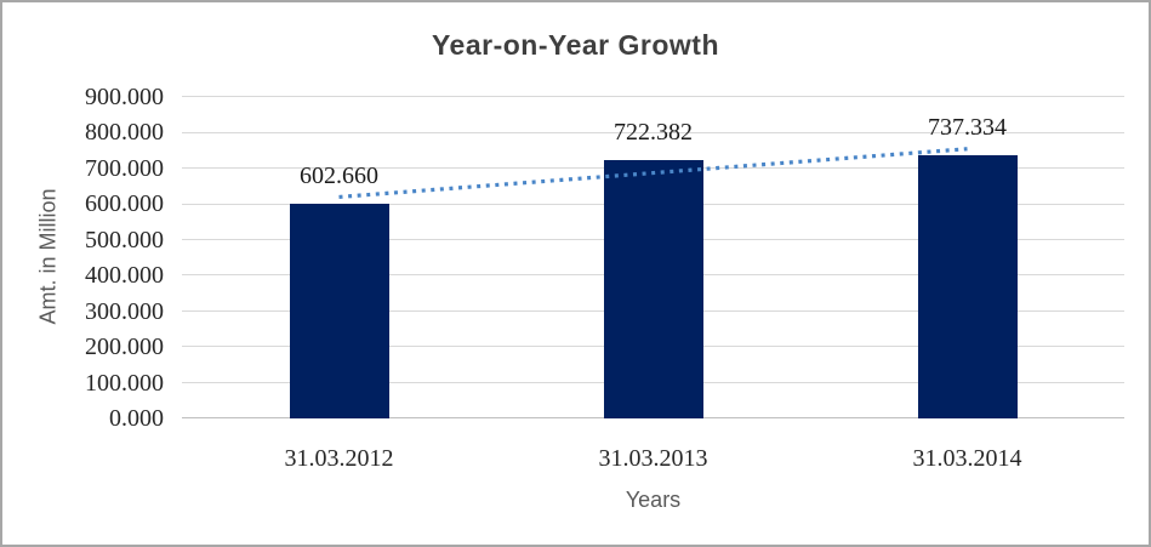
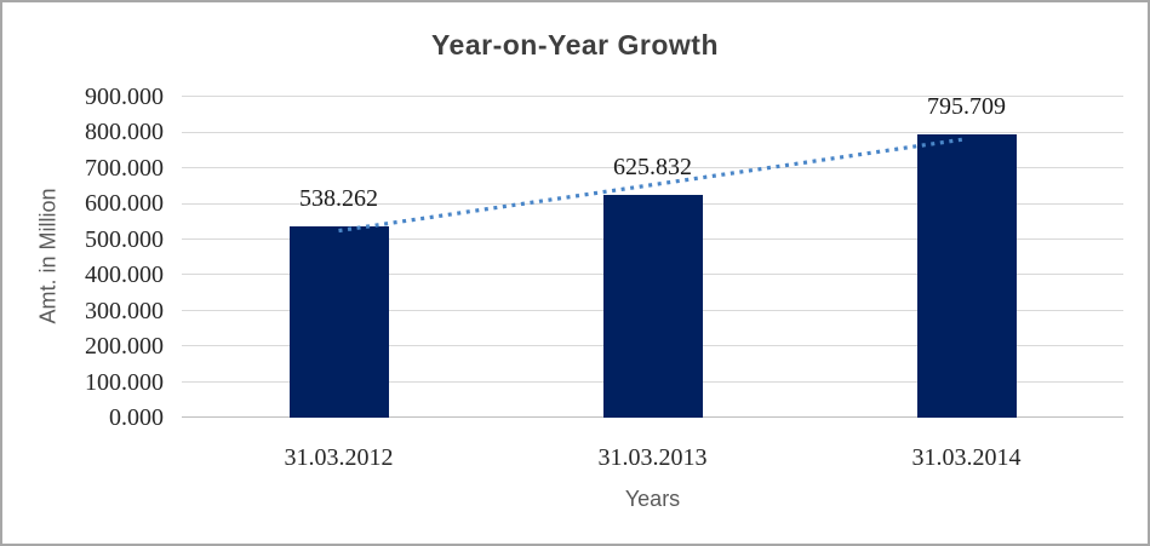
31.03.2012: 602.660 -> 538.262
31.03.2013: 722.382 -> 625.832
31.03.2014: 737.334 -> 795.709
